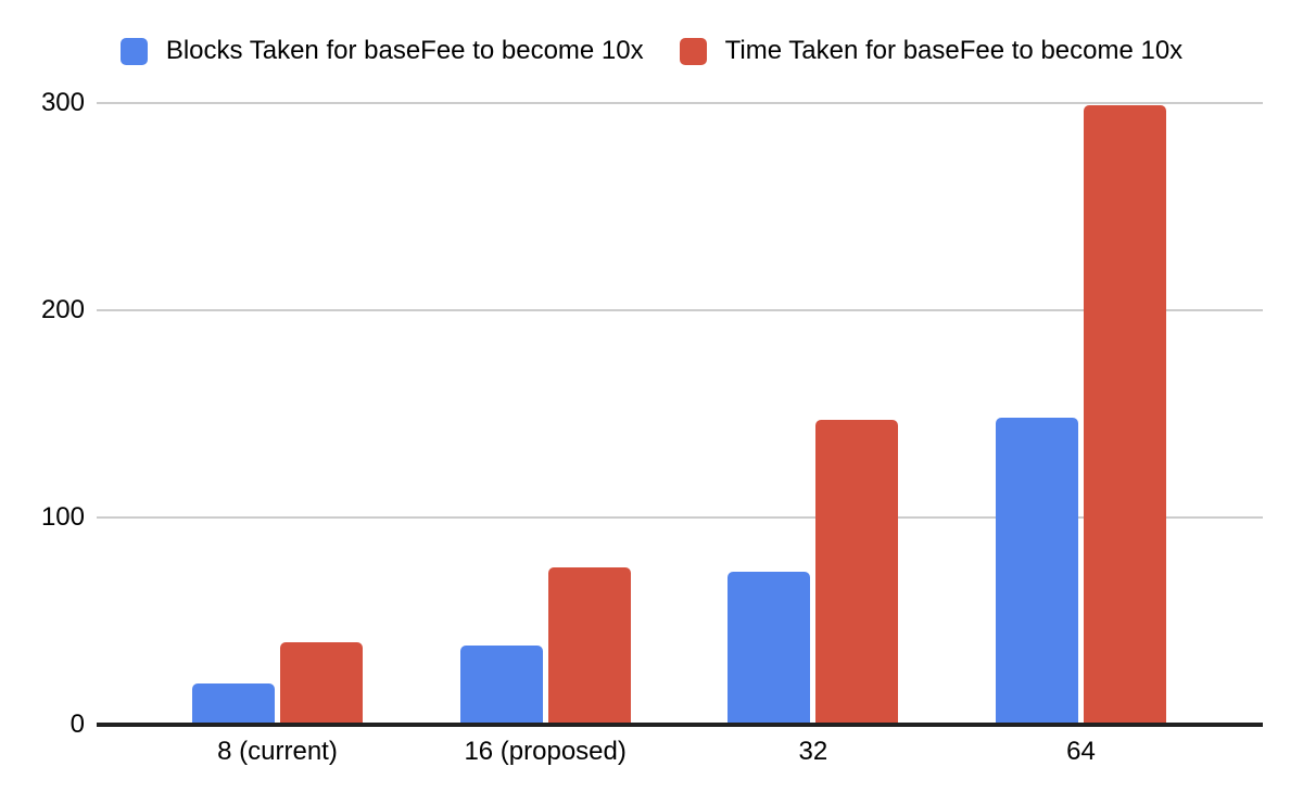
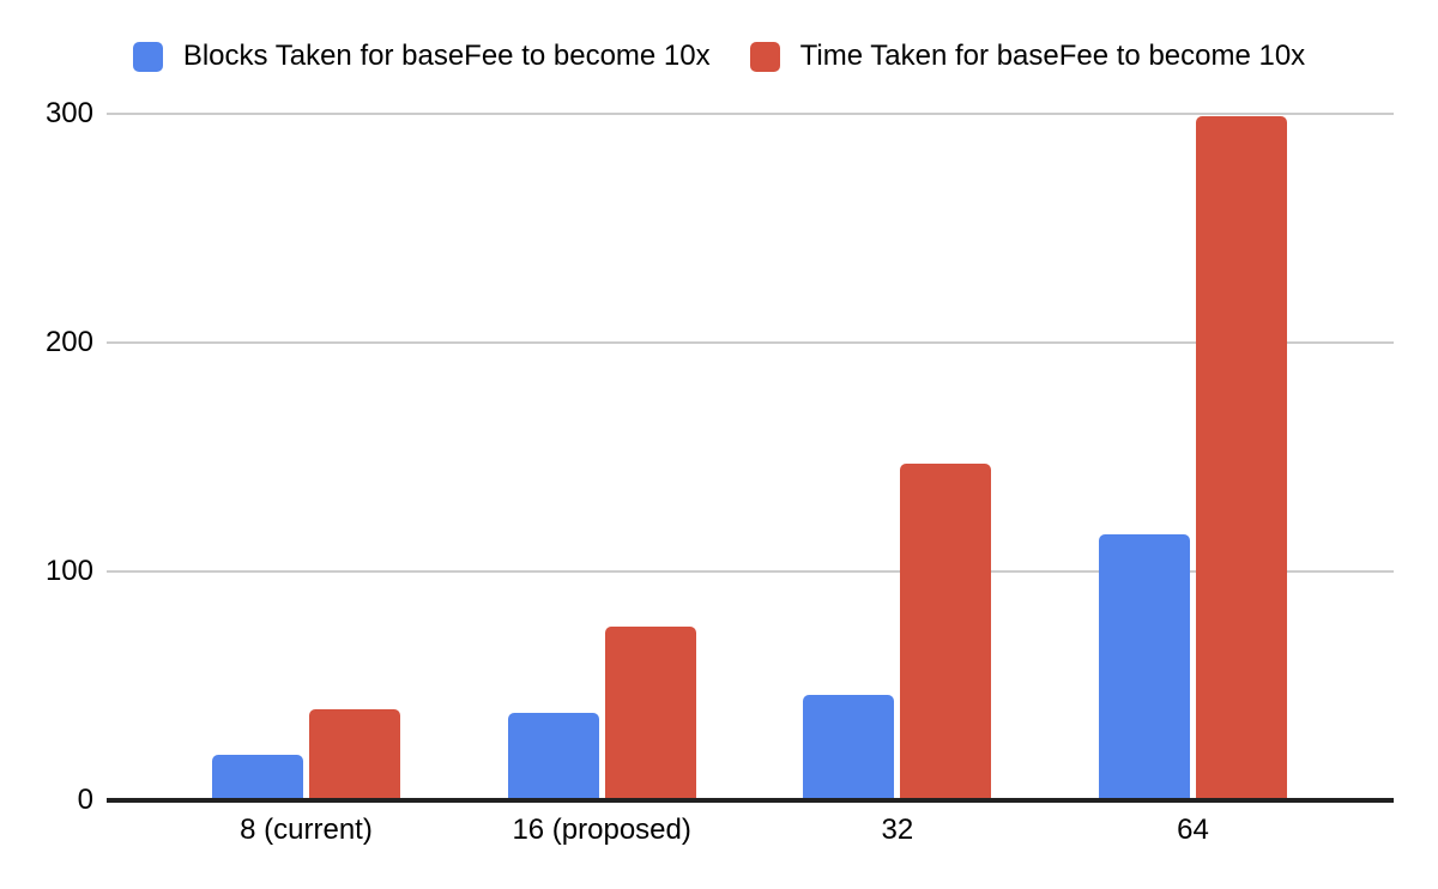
Blocks Taken for baseFee to become 10x/32: 74 -> 46
Blocks Taken for baseFee to become 10x/64: 148 -> 116
